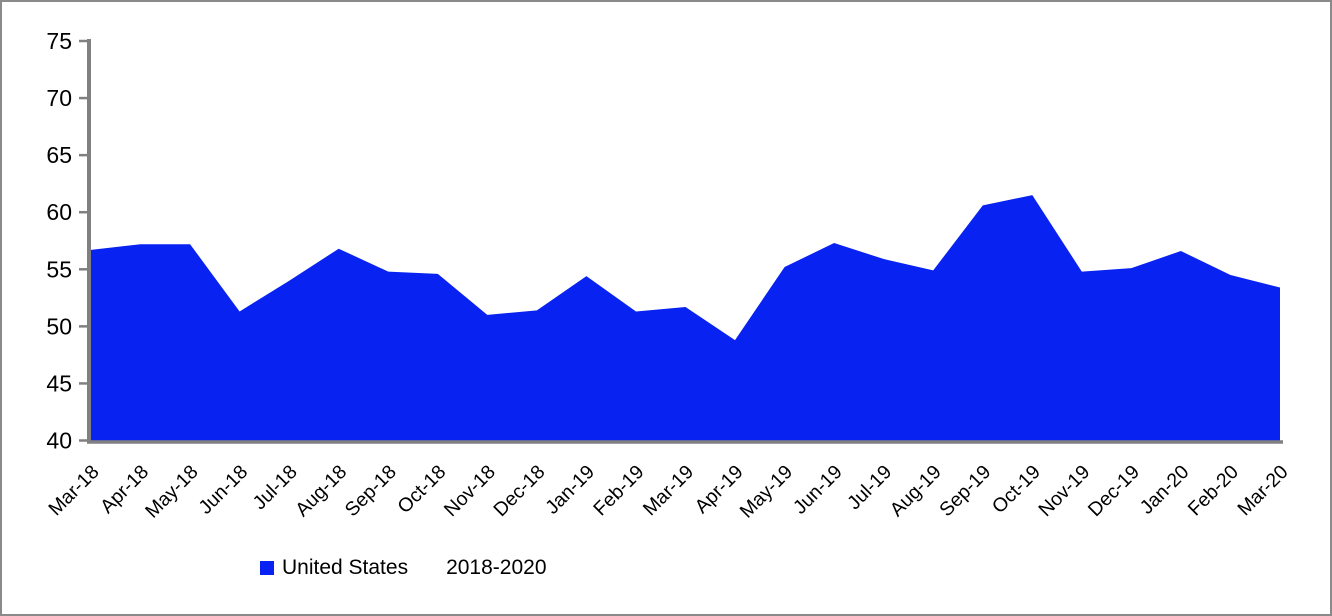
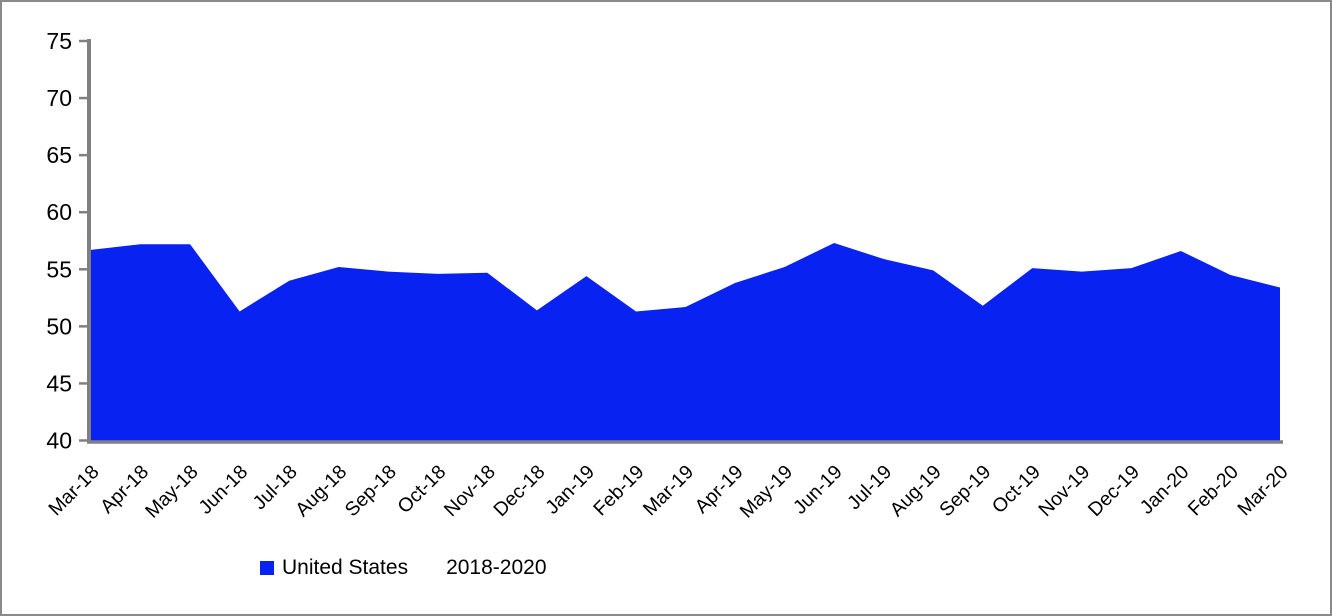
Aug-18: 56.8 -> 55.2
Nov-18: 51.0 -> 54.7
Apr-19: 48.8 -> 53.8
Sep-19: 60.6 -> 51.8
Oct-19: 61.5 -> 55.1
